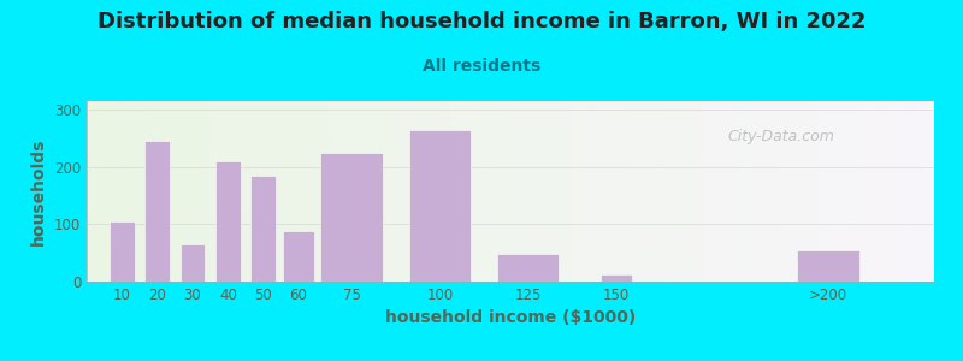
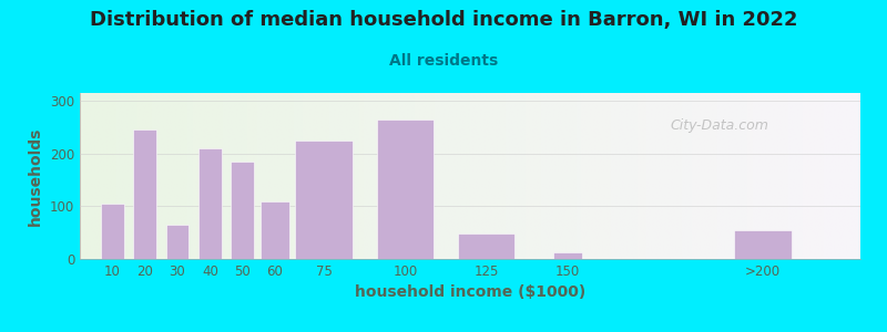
60: 88 -> 110
